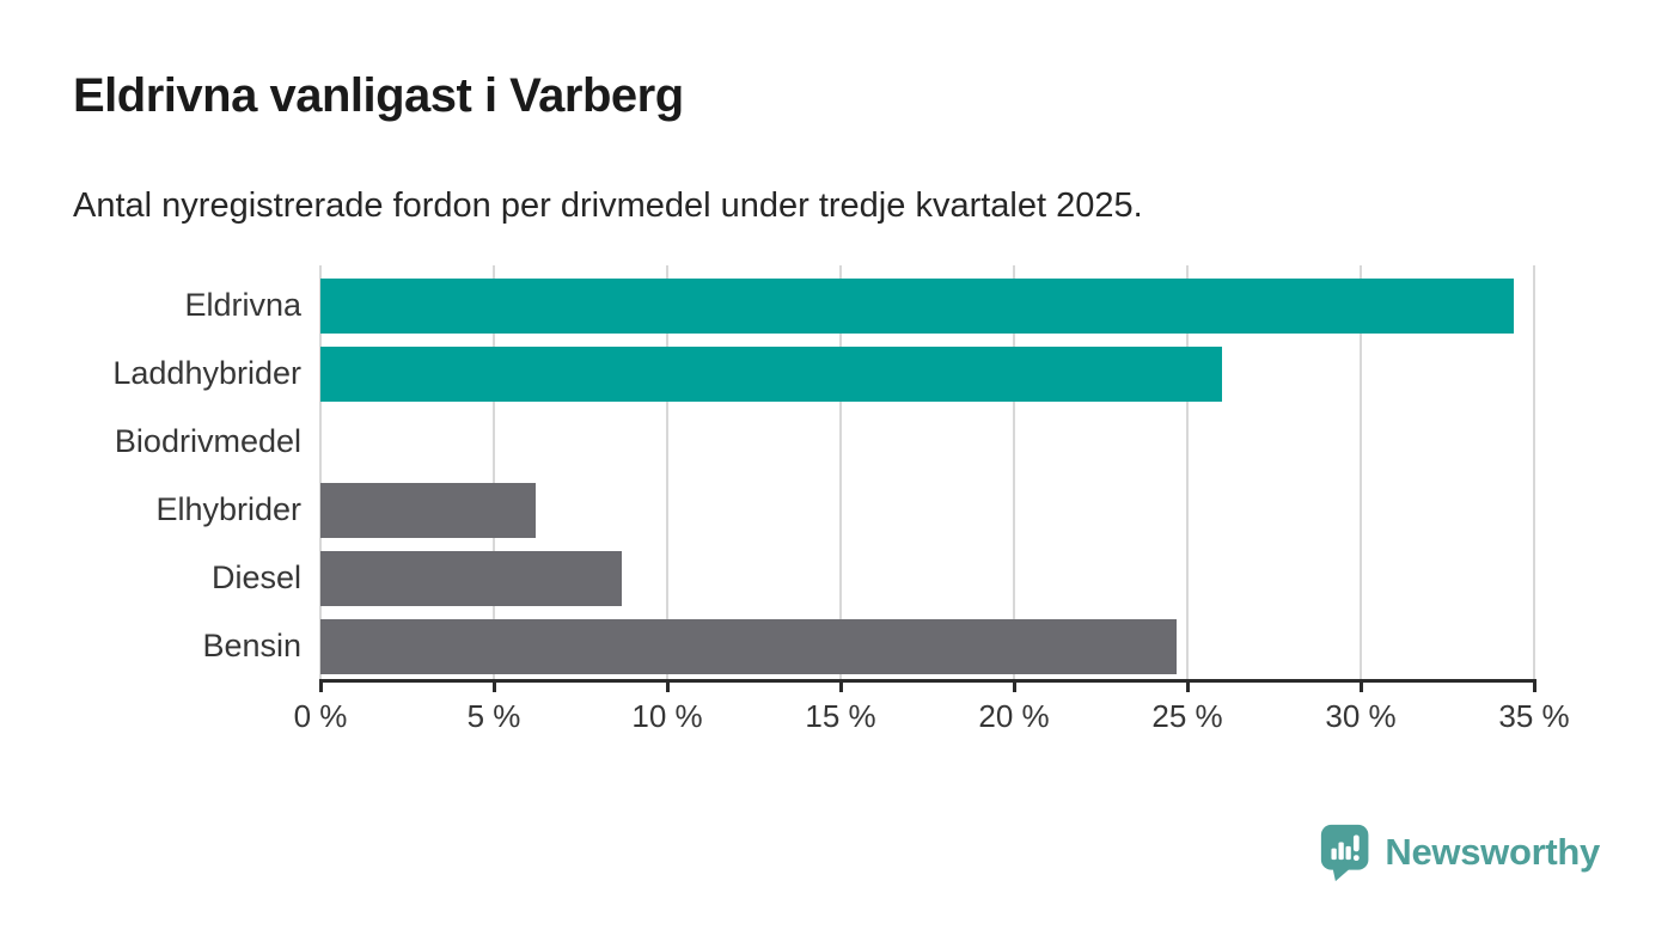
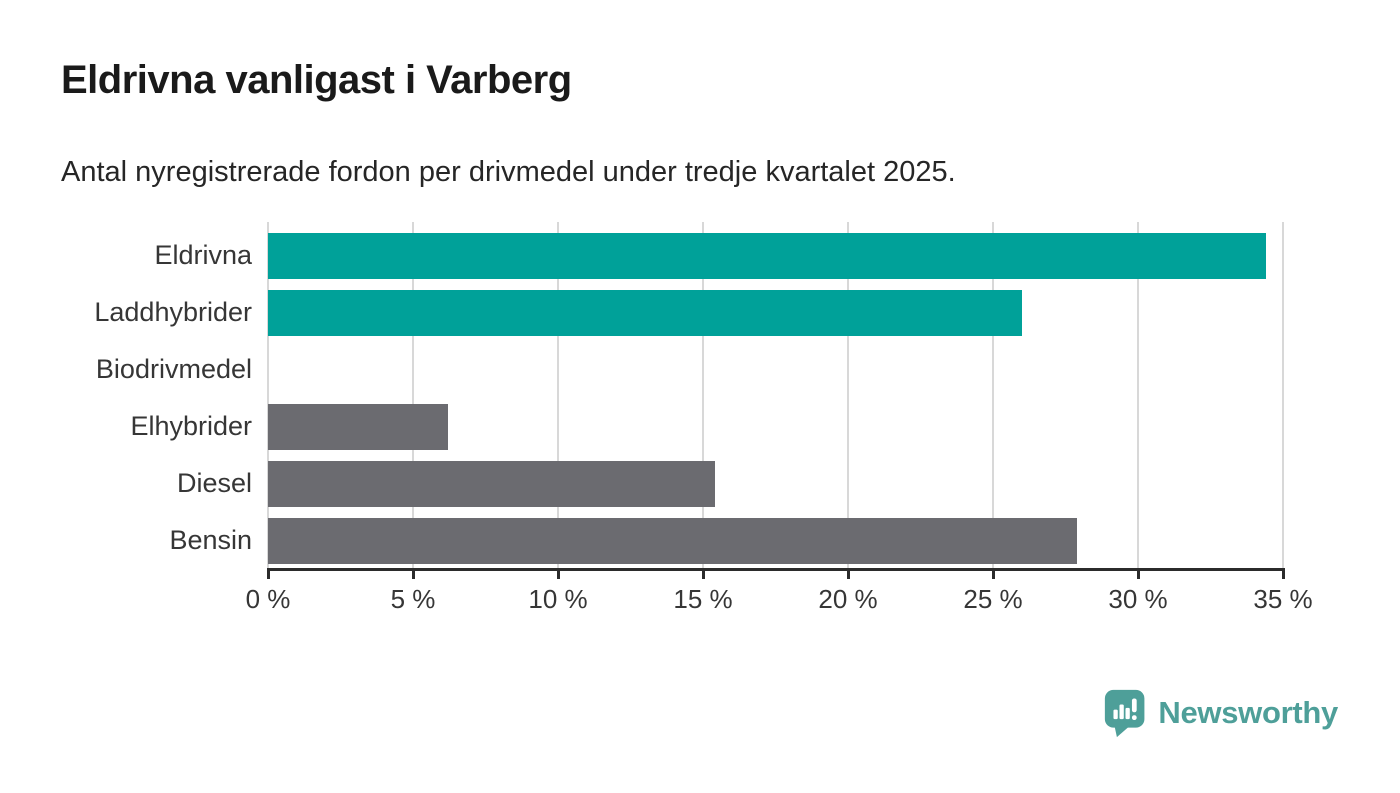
Diesel: 8.7% -> 15.4%
Bensin: 24.7% -> 27.9%
